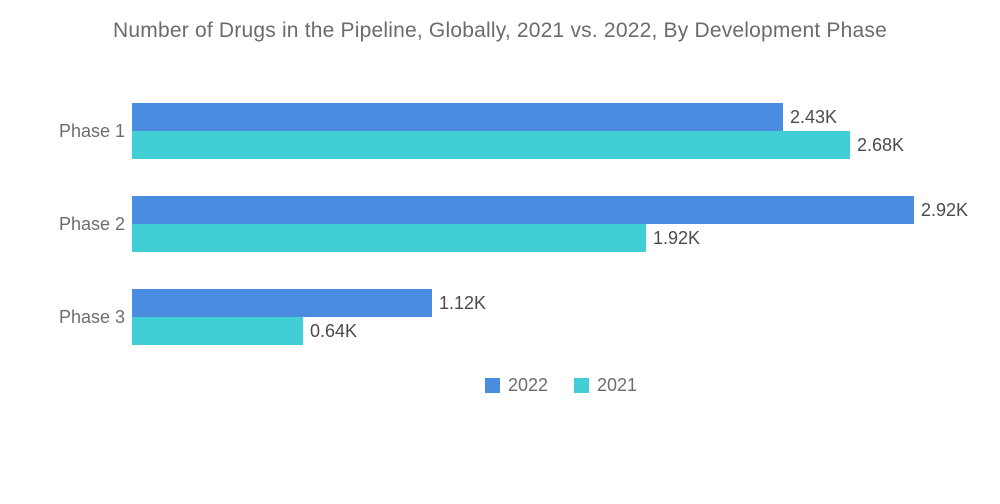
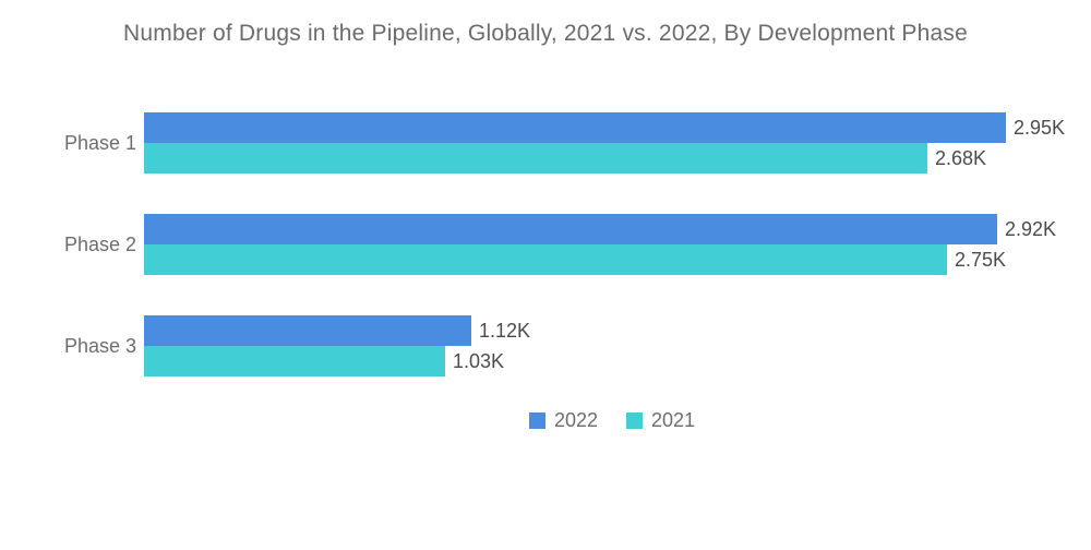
2022/Phase 1: 2.43K -> 2.95K
2021/Phase 2: 1.92K -> 2.75K
2021/Phase 3: 0.64K -> 1.03K
